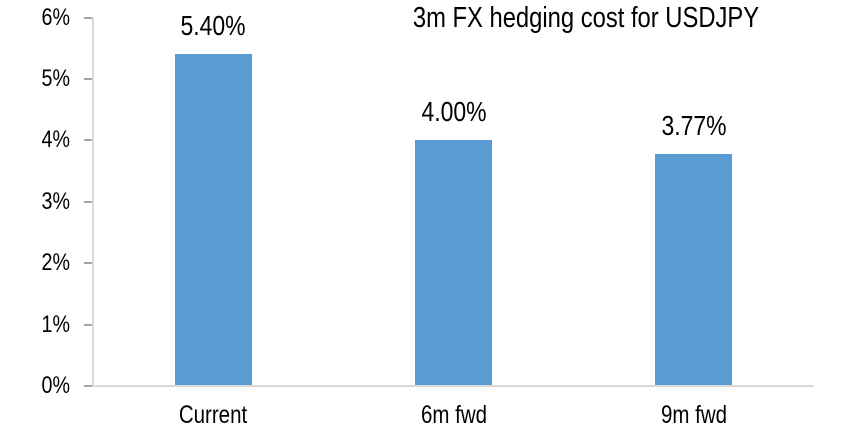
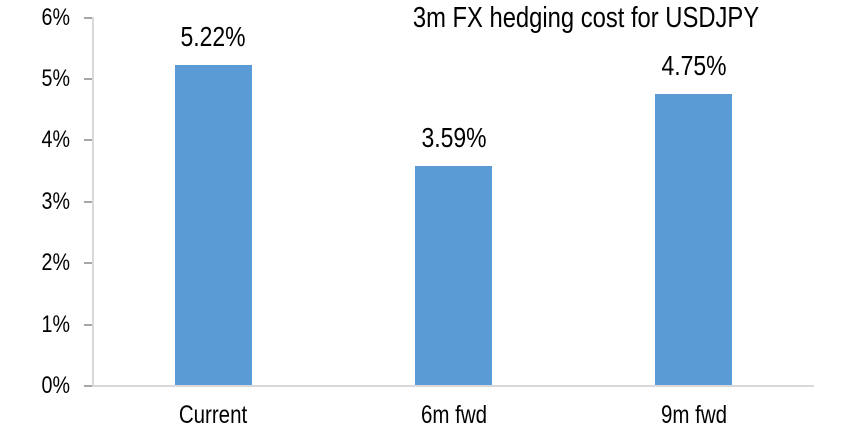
Current: 5.40% -> 5.22%
6m fwd: 4.00% -> 3.59%
9m fwd: 3.77% -> 4.75%
